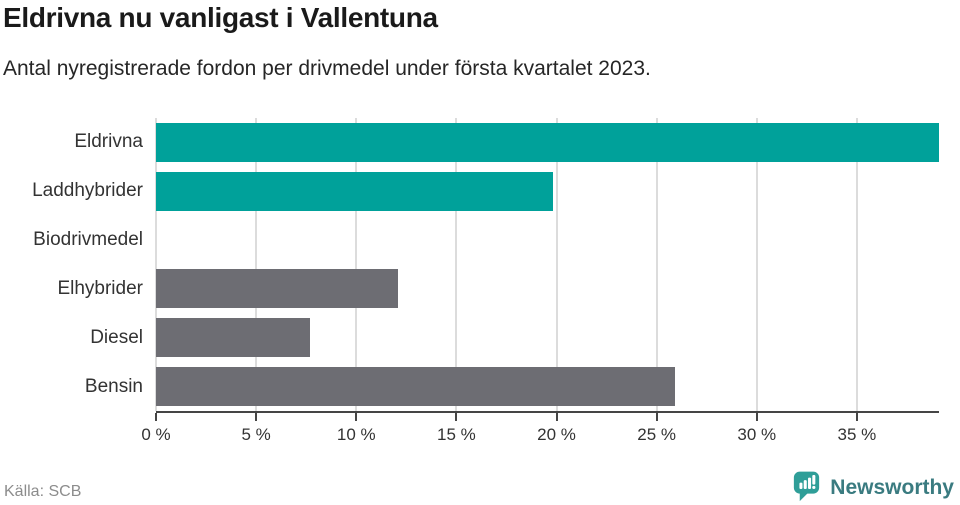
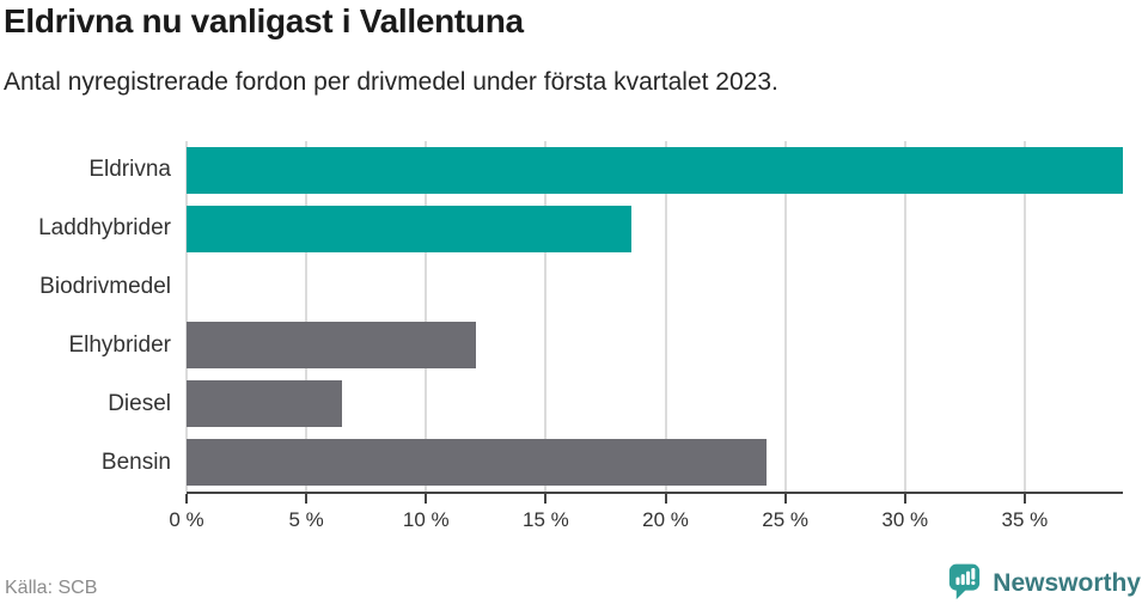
Laddhybrider: 19.8% -> 18.6%
Diesel: 7.7% -> 6.5%
Bensin: 25.9% -> 24.2%
